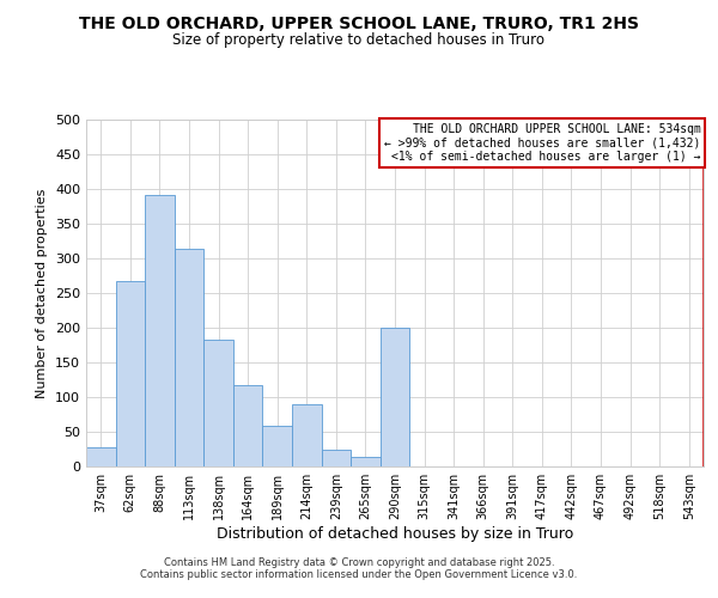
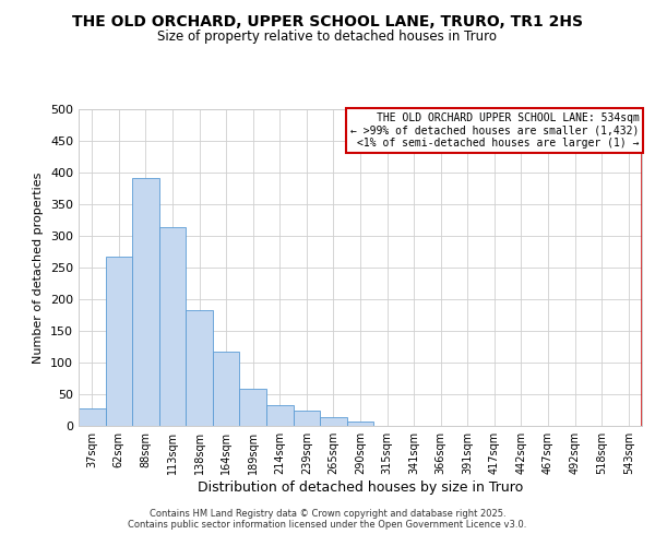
214sqm: 90 -> 33
290sqm: 200 -> 7
